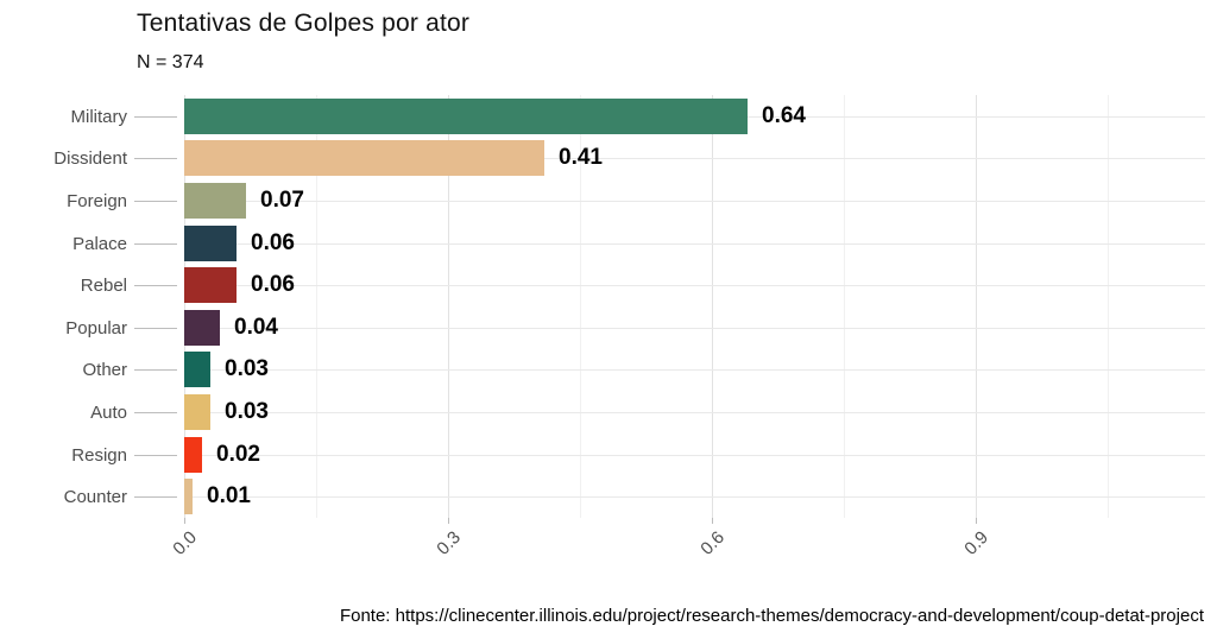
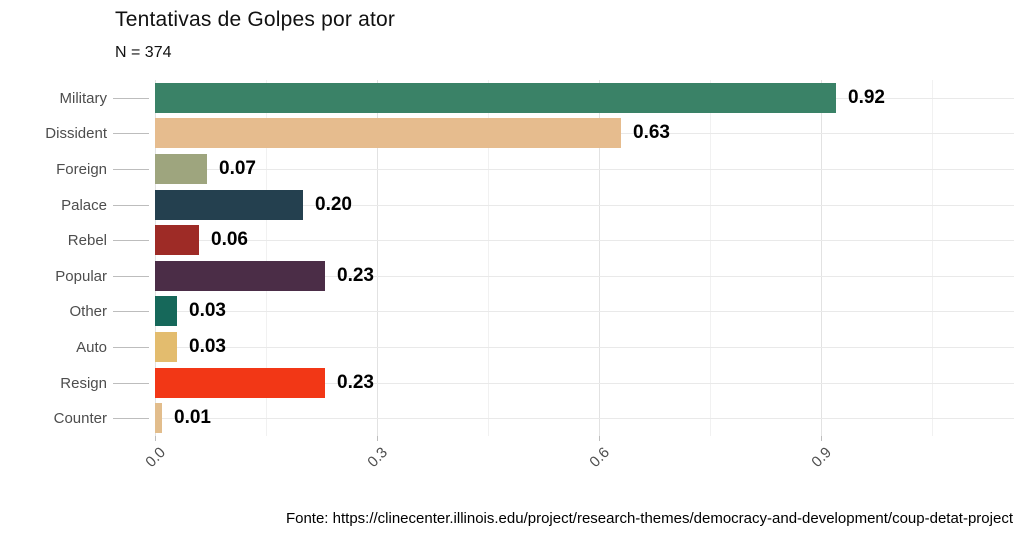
Military: 0.64 -> 0.92
Dissident: 0.41 -> 0.63
Palace: 0.06 -> 0.20
Popular: 0.04 -> 0.23
Resign: 0.02 -> 0.23
